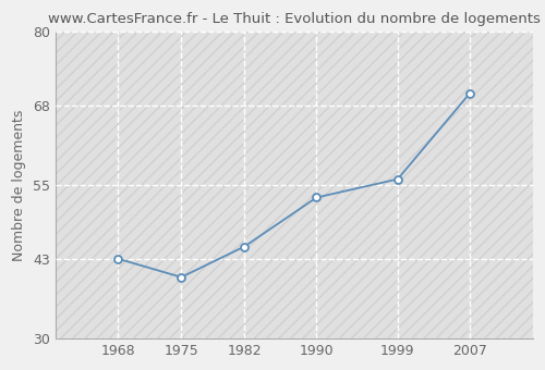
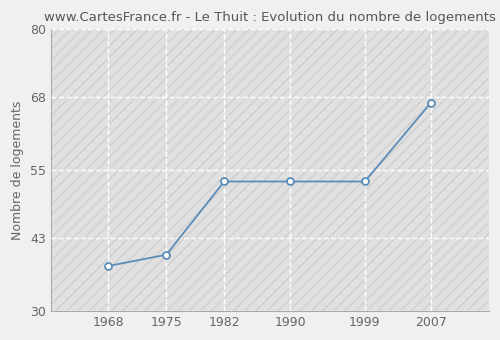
1968: 43 -> 38
1982: 45 -> 53
1999: 56 -> 53
2007: 70 -> 67
